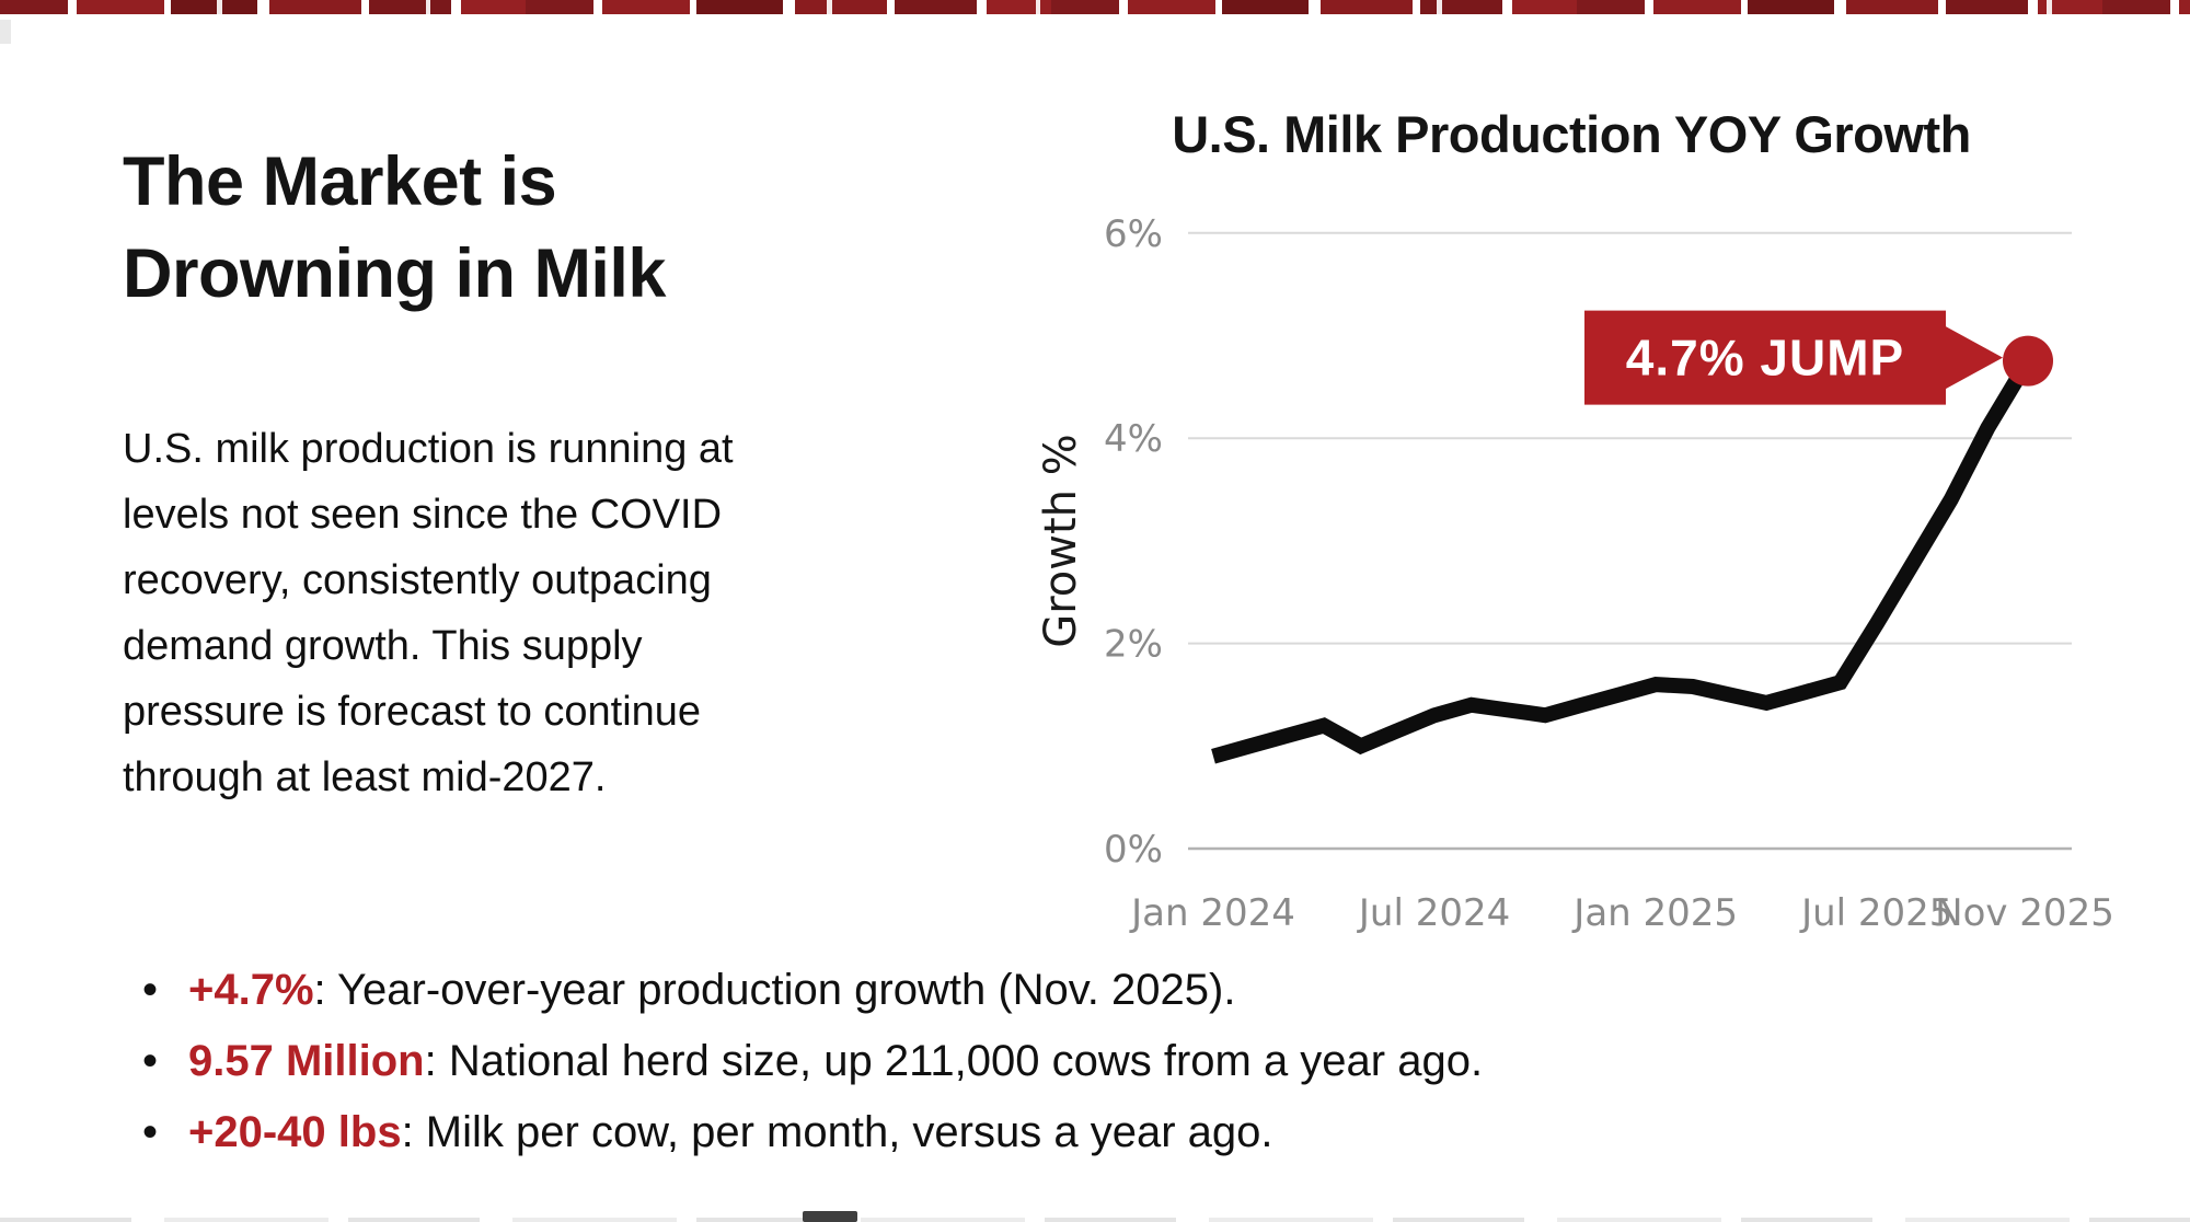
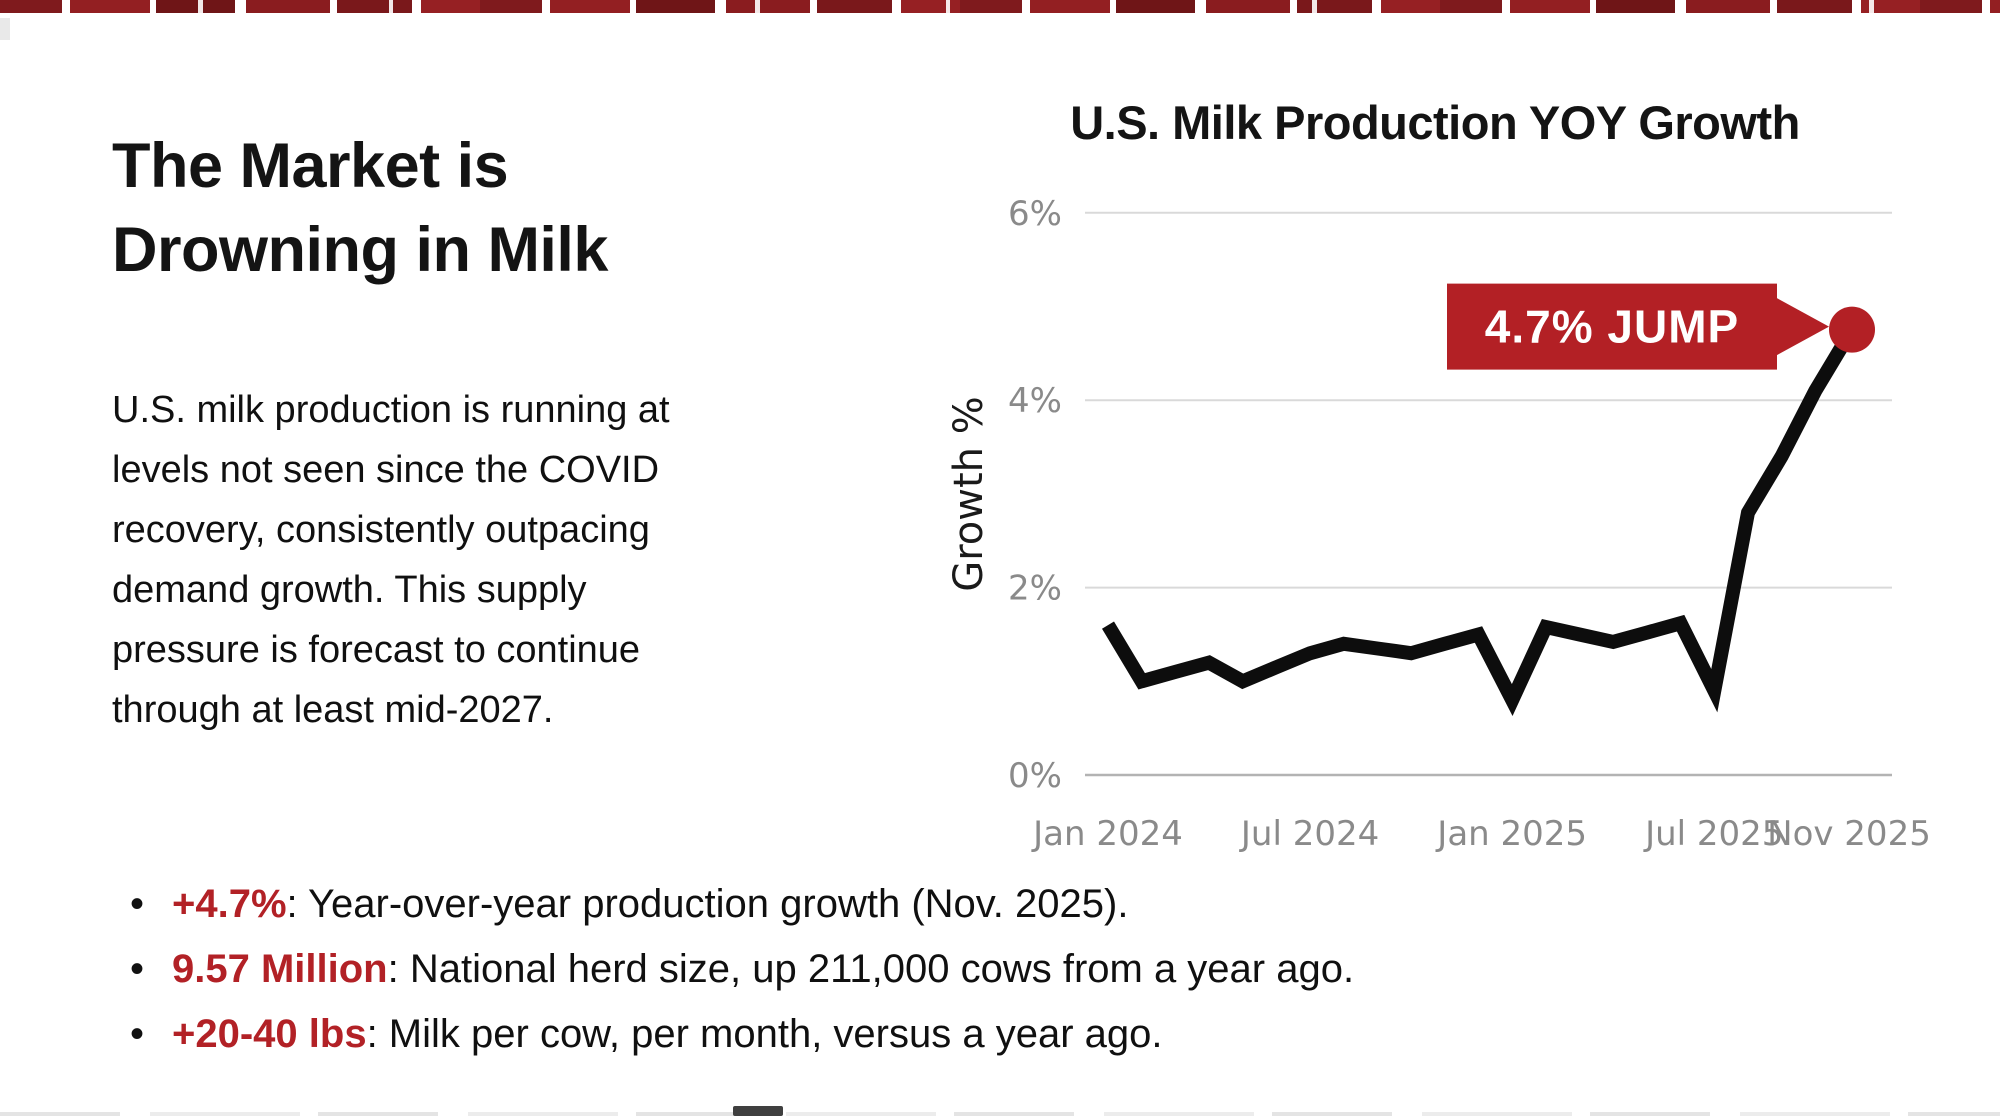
Jan 2024: 0.9% -> 1.6%
Jan 2025: 1.6% -> 0.8%
Jul 2025: 2.2% -> 0.9%
